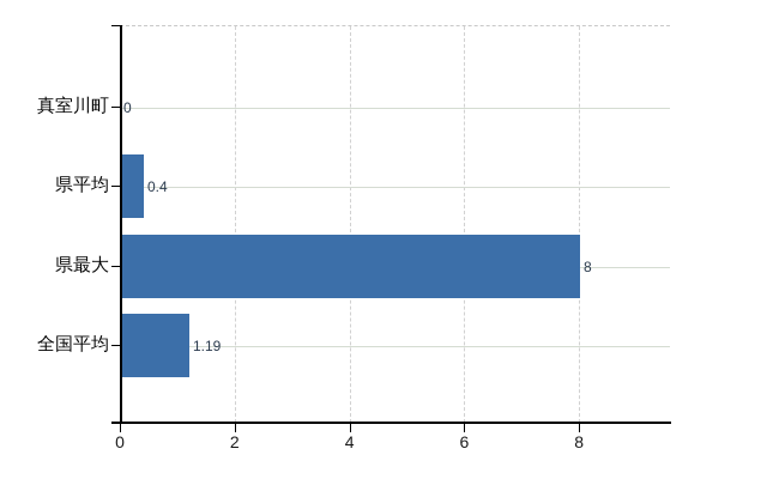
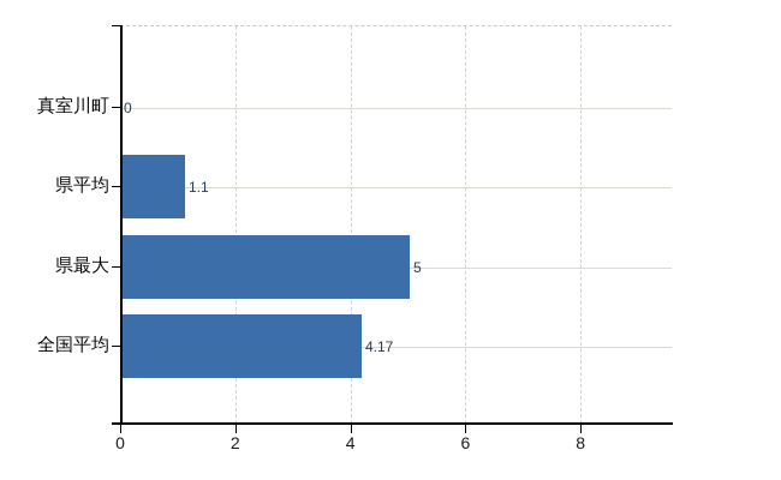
県平均: 0.4 -> 1.1
県最大: 8 -> 5
全国平均: 1.19 -> 4.17
